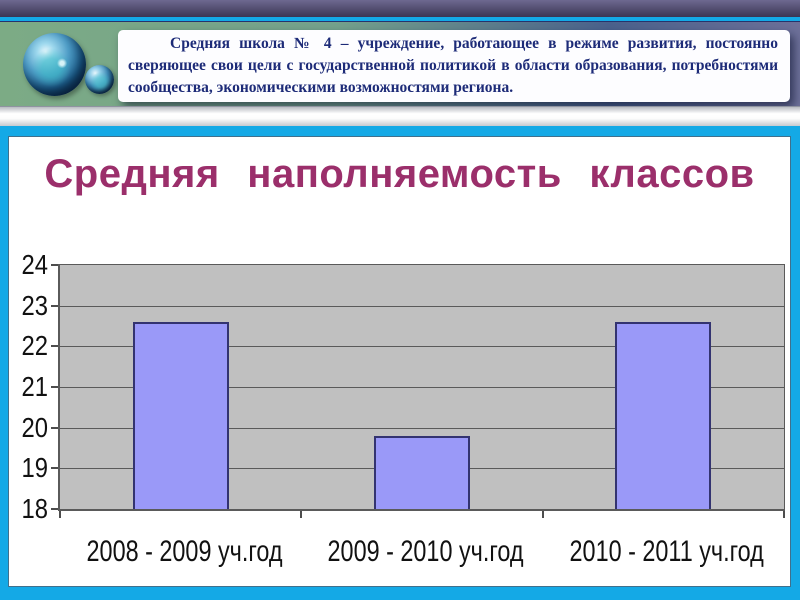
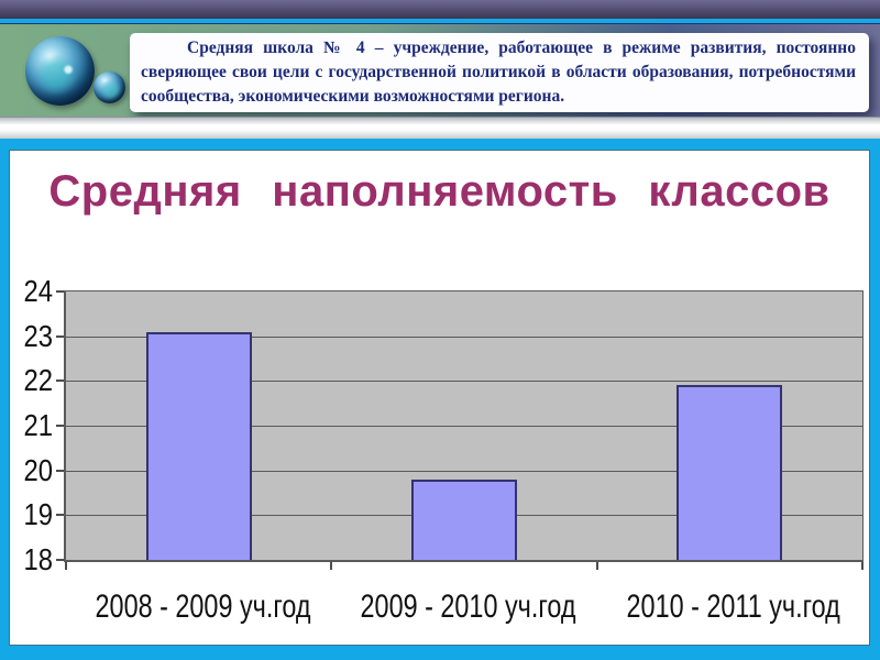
2008 - 2009 уч.год: 22.6 -> 23.1
2010 - 2011 уч.год: 22.6 -> 21.9
